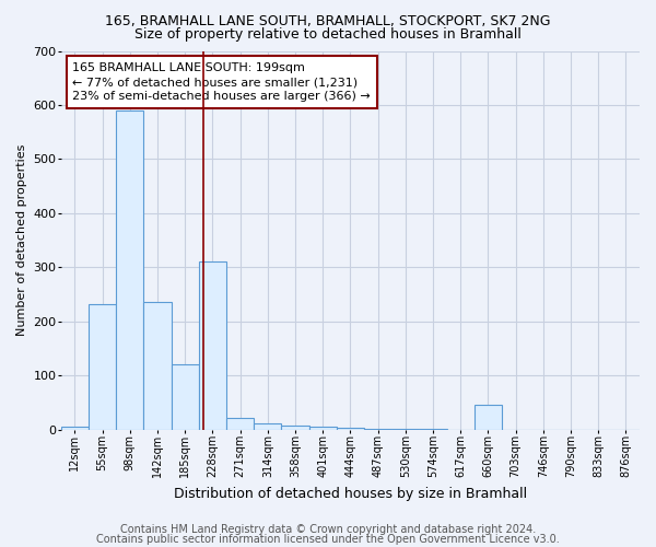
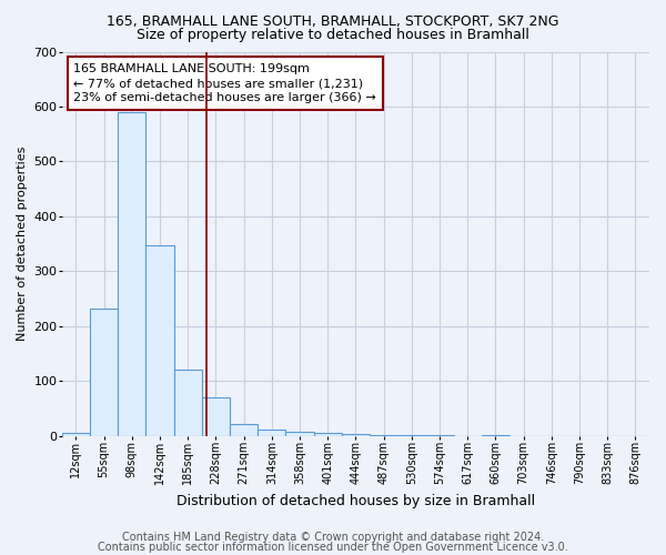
142sqm: 235 -> 347
228sqm: 310 -> 70
660sqm: 45 -> 1
